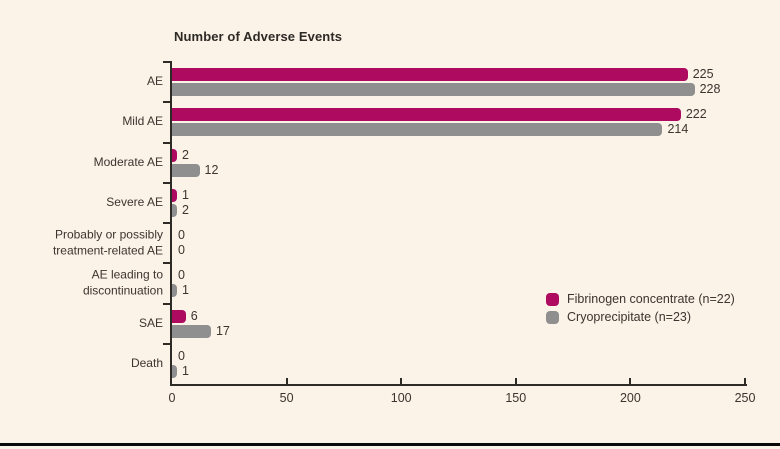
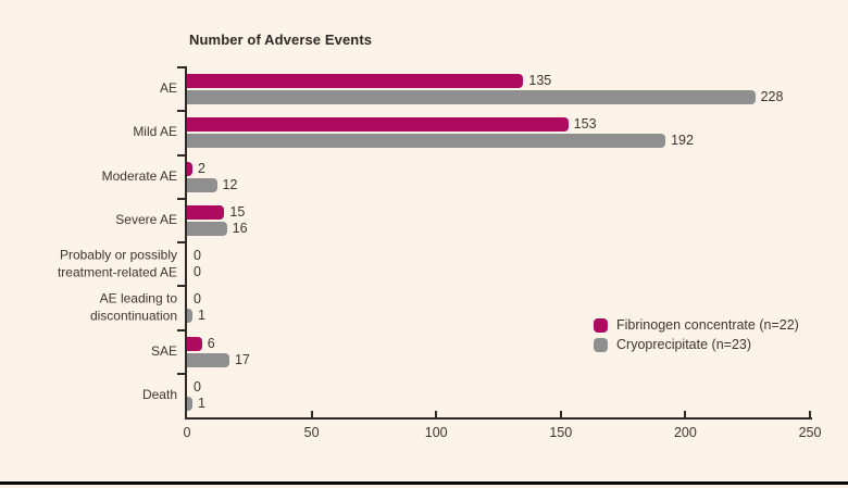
Fibrinogen concentrate (n=22)/AE: 225 -> 135
Fibrinogen concentrate (n=22)/Mild AE: 222 -> 153
Cryoprecipitate (n=23)/Mild AE: 214 -> 192
Fibrinogen concentrate (n=22)/Severe AE: 1 -> 15
Cryoprecipitate (n=23)/Severe AE: 2 -> 16
